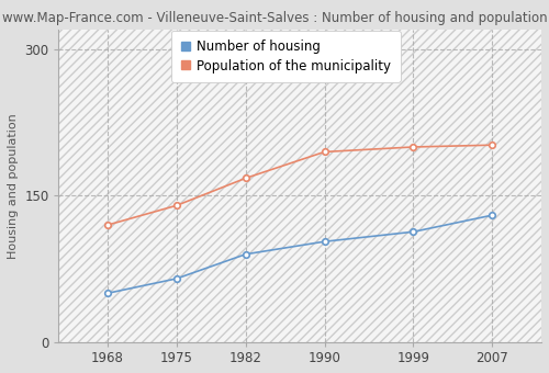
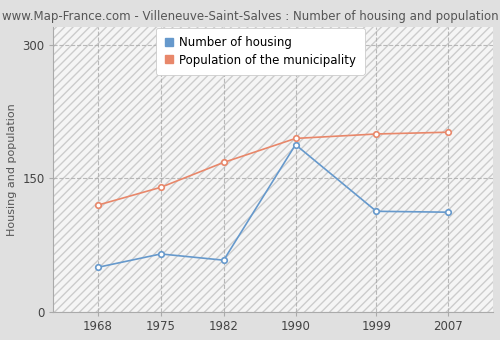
Number of housing/1982: 90 -> 58
Number of housing/1990: 103 -> 188
Number of housing/2007: 130 -> 112
